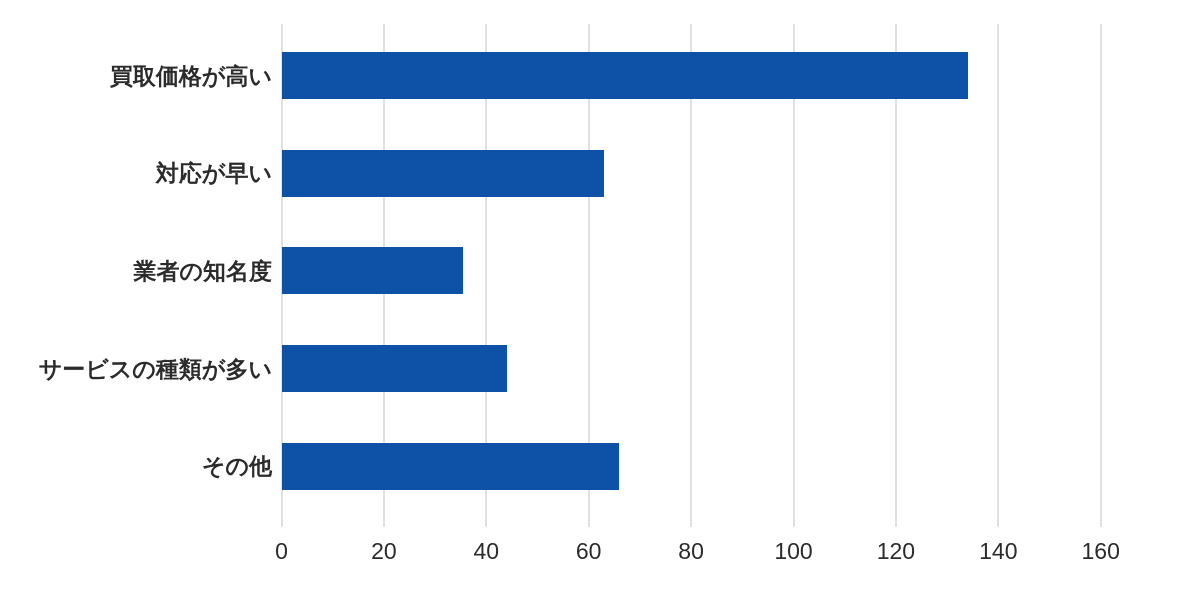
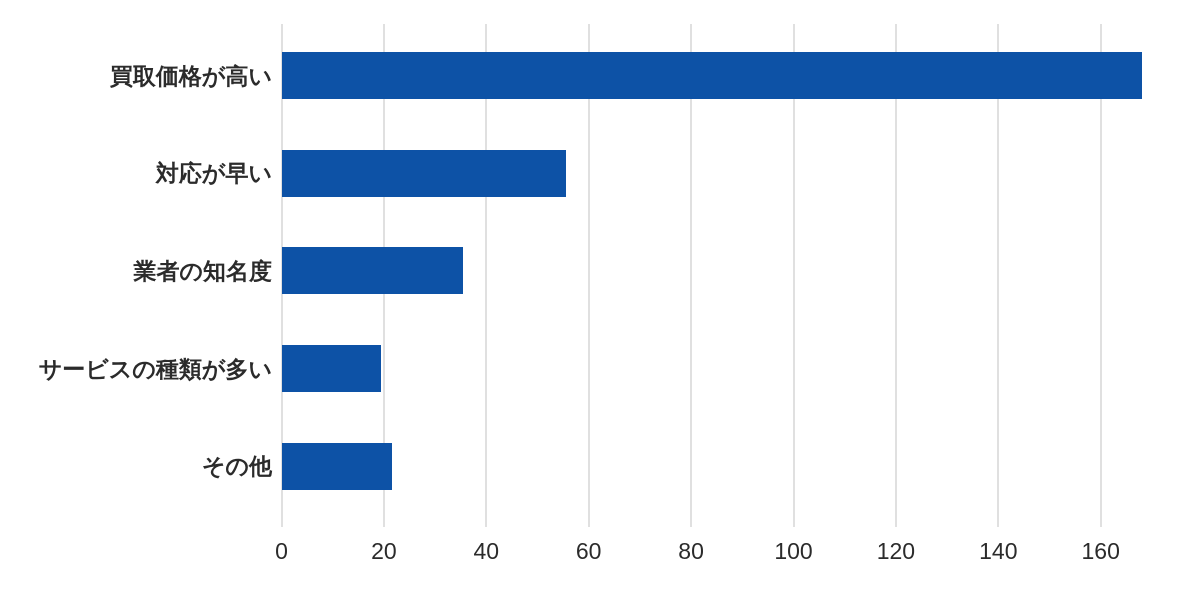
買取価格が高い: 134 -> 168
対応が早い: 63 -> 56
サービスの種類が多い: 44 -> 20
その他: 66 -> 22
